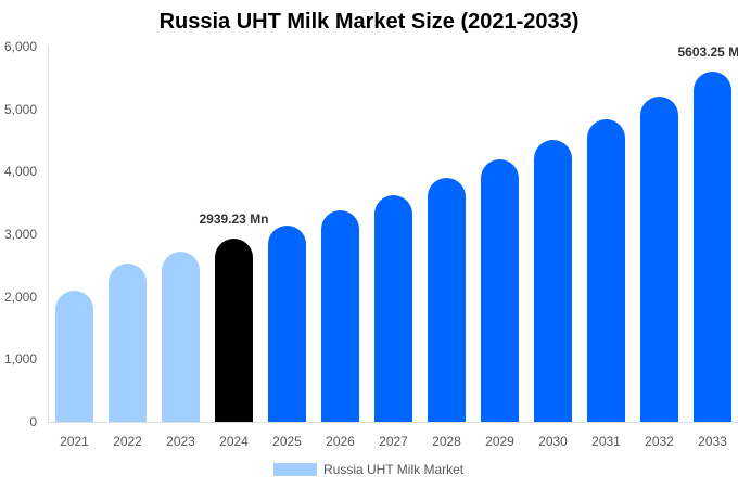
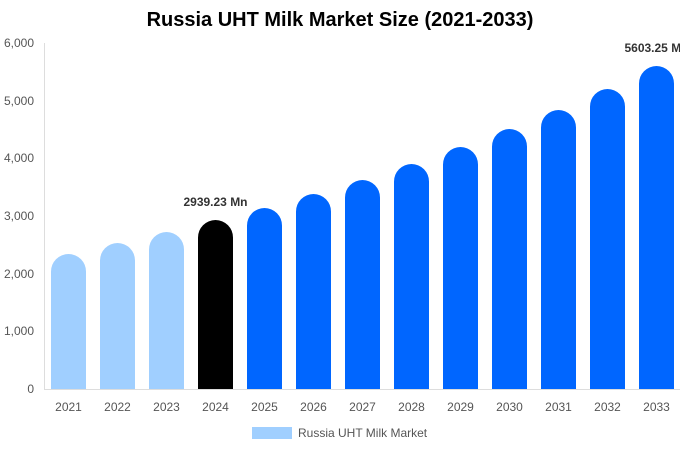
2021: 2100 -> 2300
